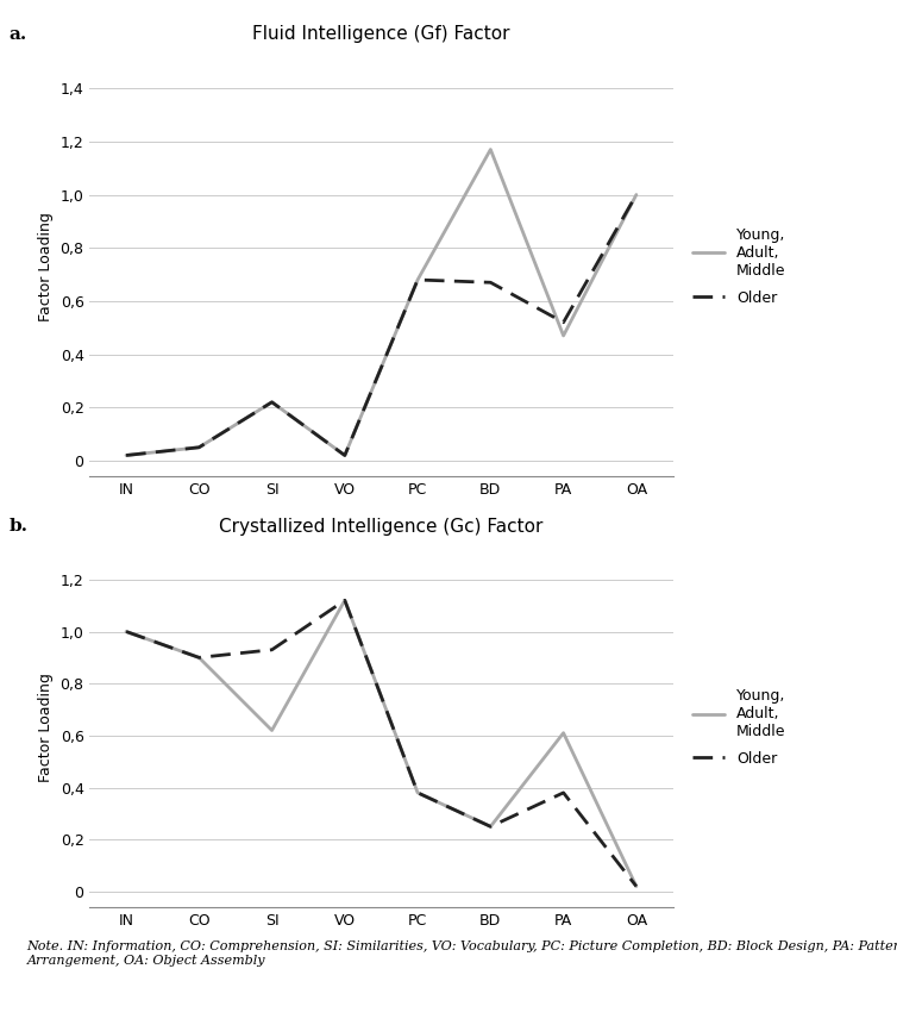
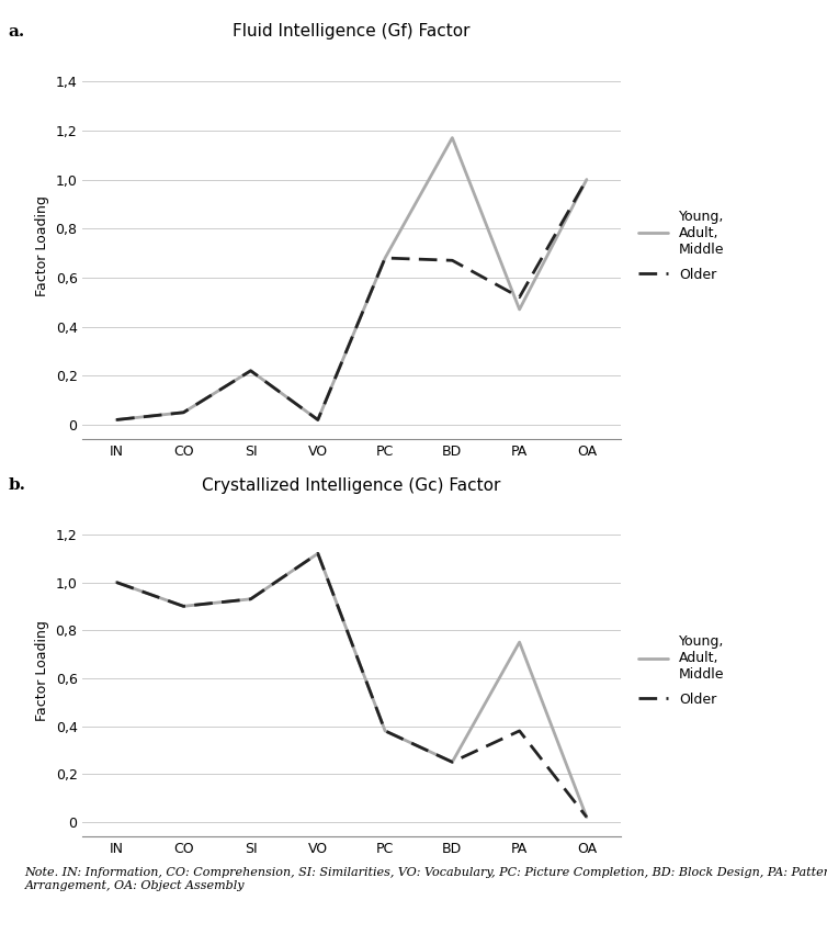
Crystallized Intelligence (Gc) Factor/Young, Adult, Middle/SI: 0,62 -> 0,93
Crystallized Intelligence (Gc) Factor/Young, Adult, Middle/PA: 0,61 -> 0,75
